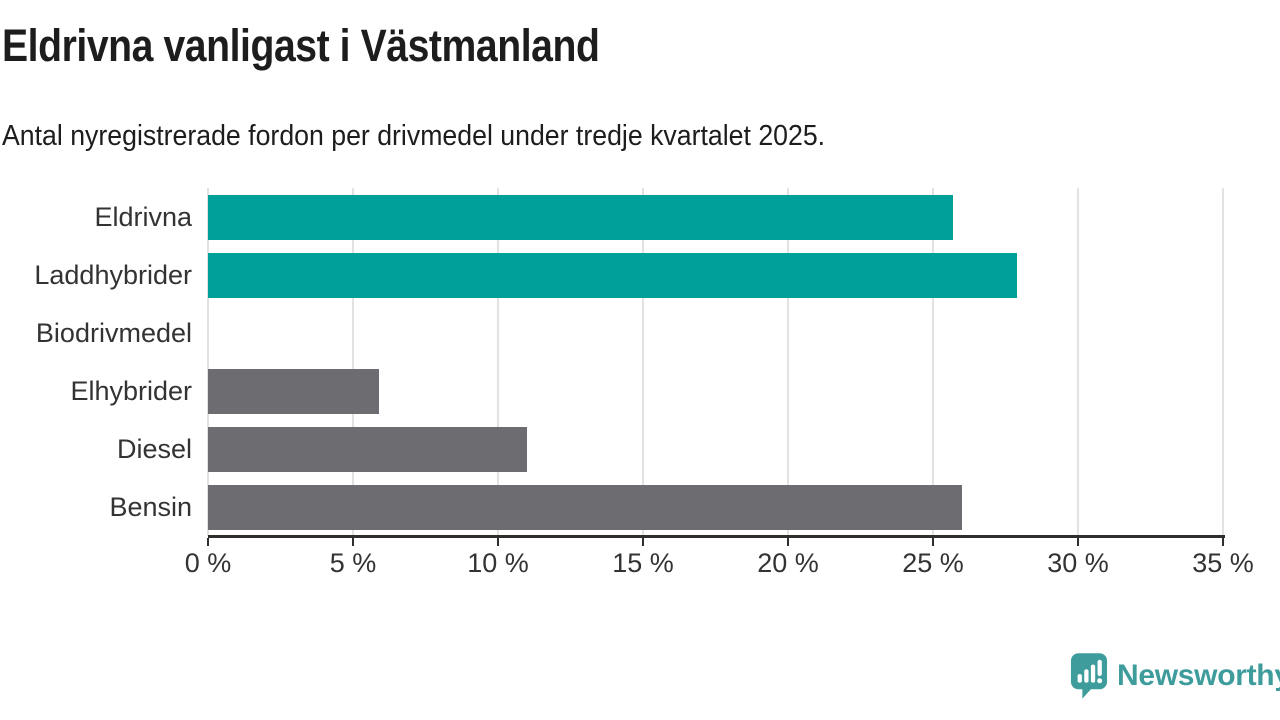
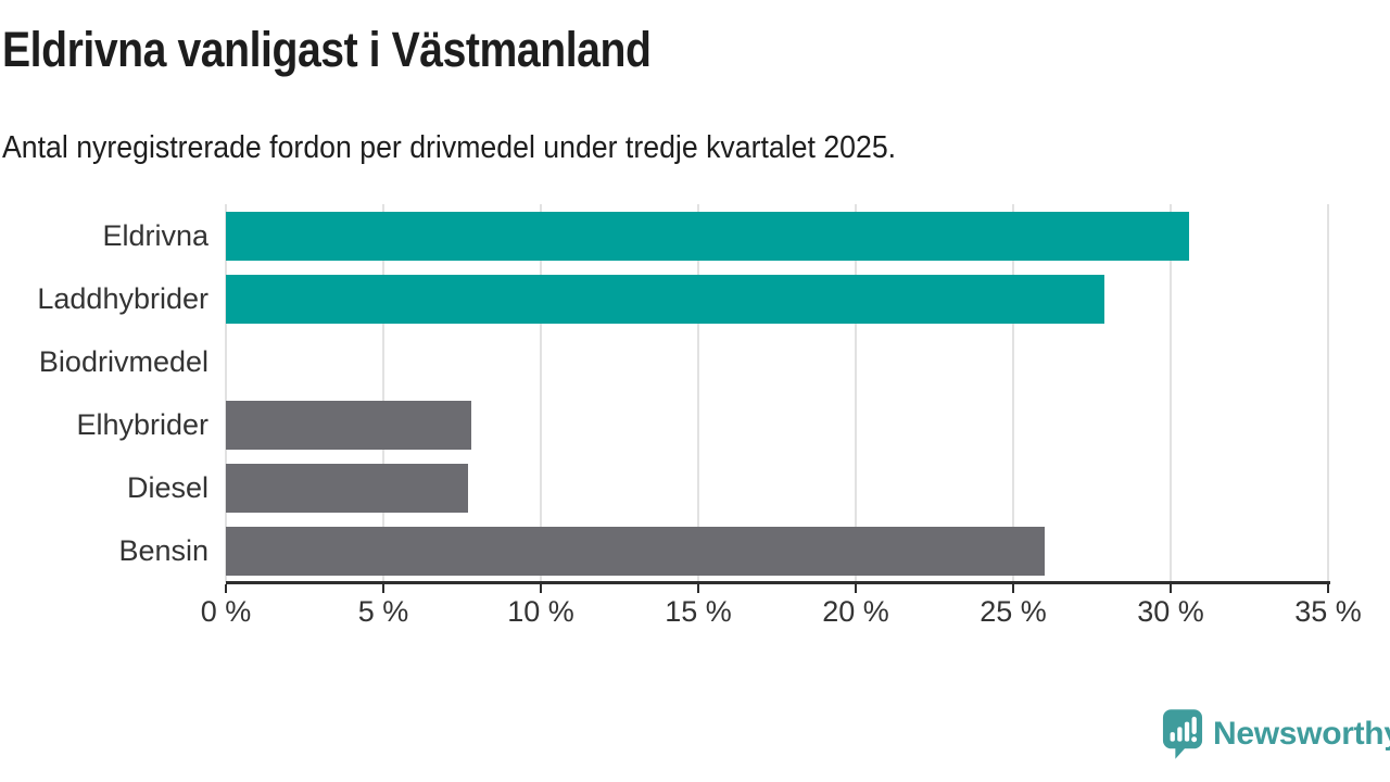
Eldrivna: 25.7% -> 30.6%
Elhybrider: 5.9% -> 7.8%
Diesel: 11.0% -> 7.7%
